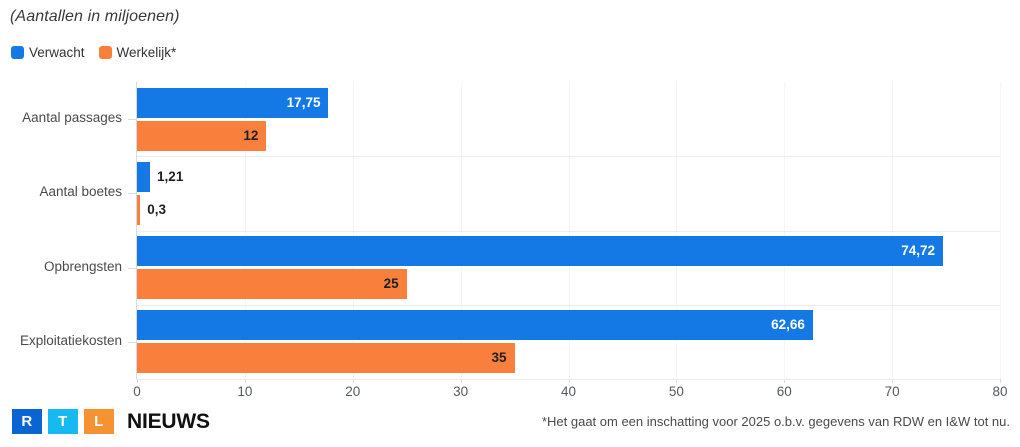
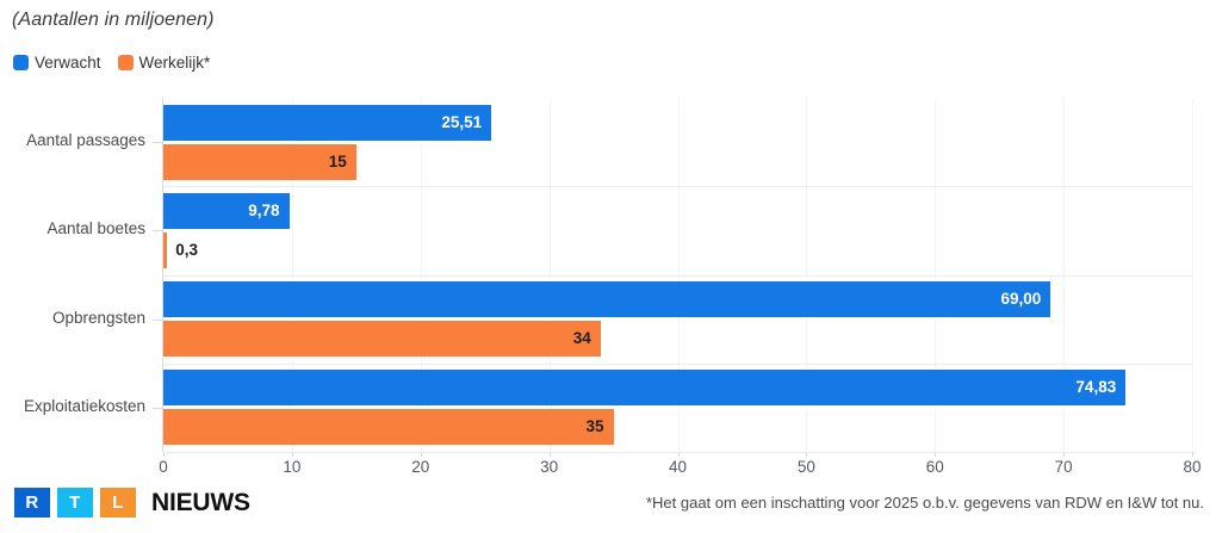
Verwacht/Aantal passages: 17,75 -> 25,51
Werkelijk*/Aantal passages: 12 -> 15
Verwacht/Aantal boetes: 1,21 -> 9,78
Verwacht/Opbrengsten: 74,72 -> 69,00
Werkelijk*/Opbrengsten: 25 -> 34
Verwacht/Exploitatiekosten: 62,66 -> 74,83
